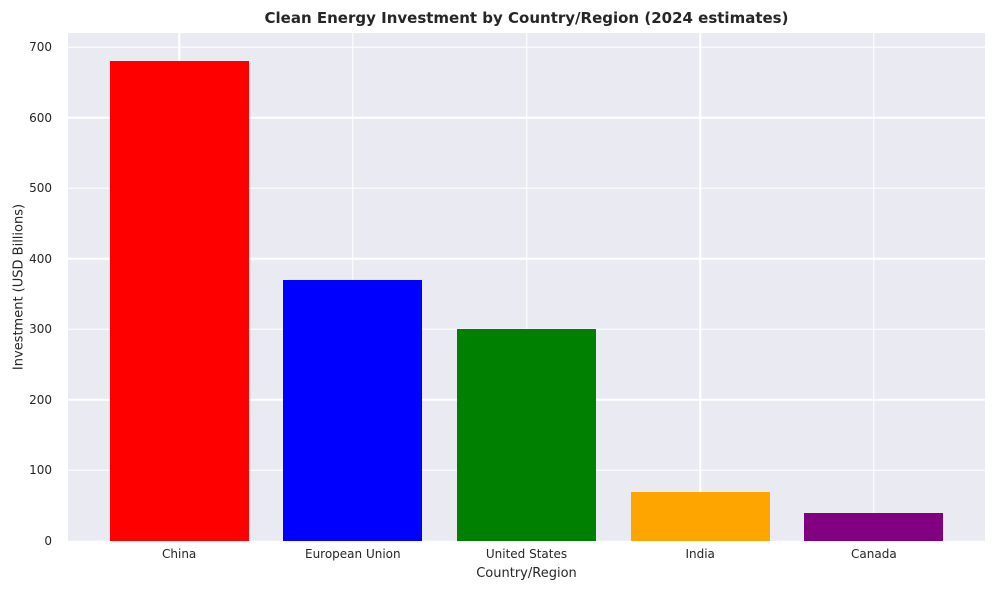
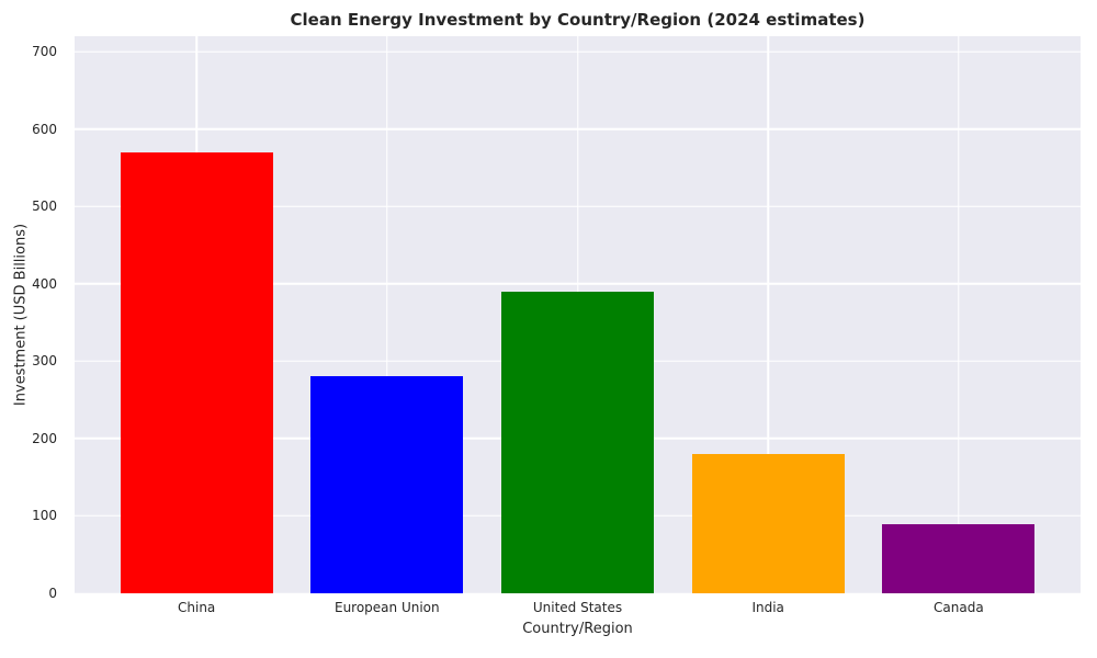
China: 680 -> 570
European Union: 370 -> 280
United States: 300 -> 390
India: 70 -> 180
Canada: 40 -> 90
